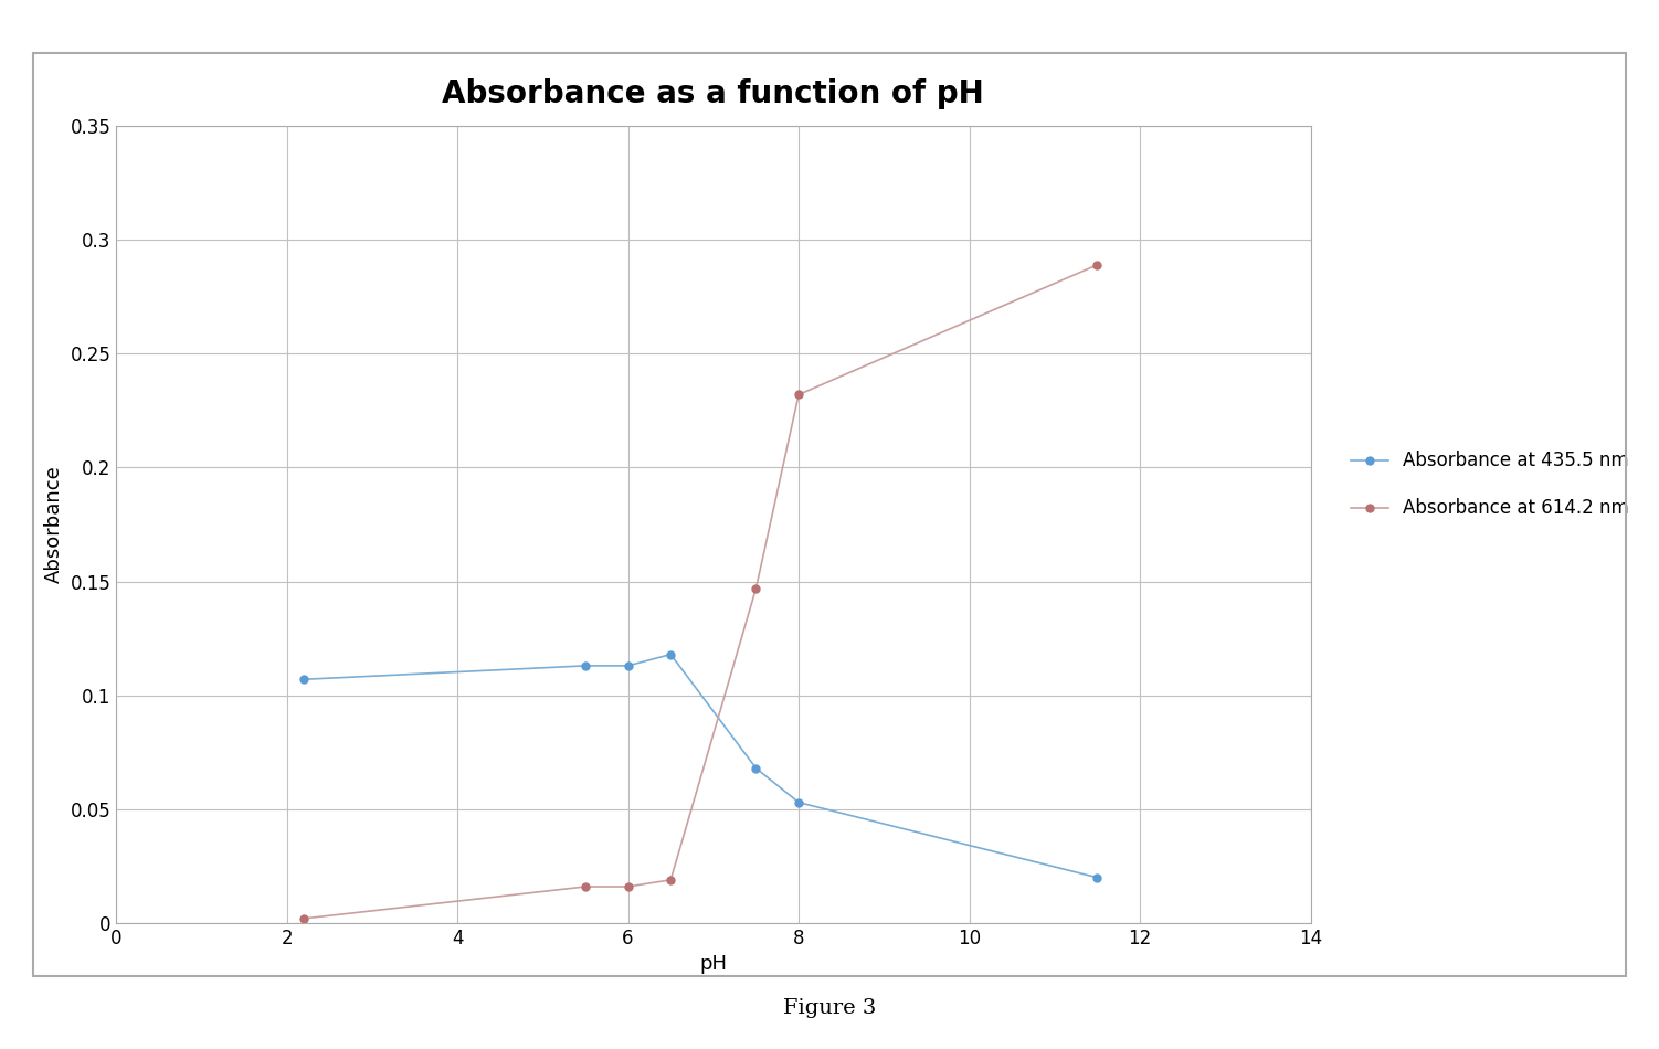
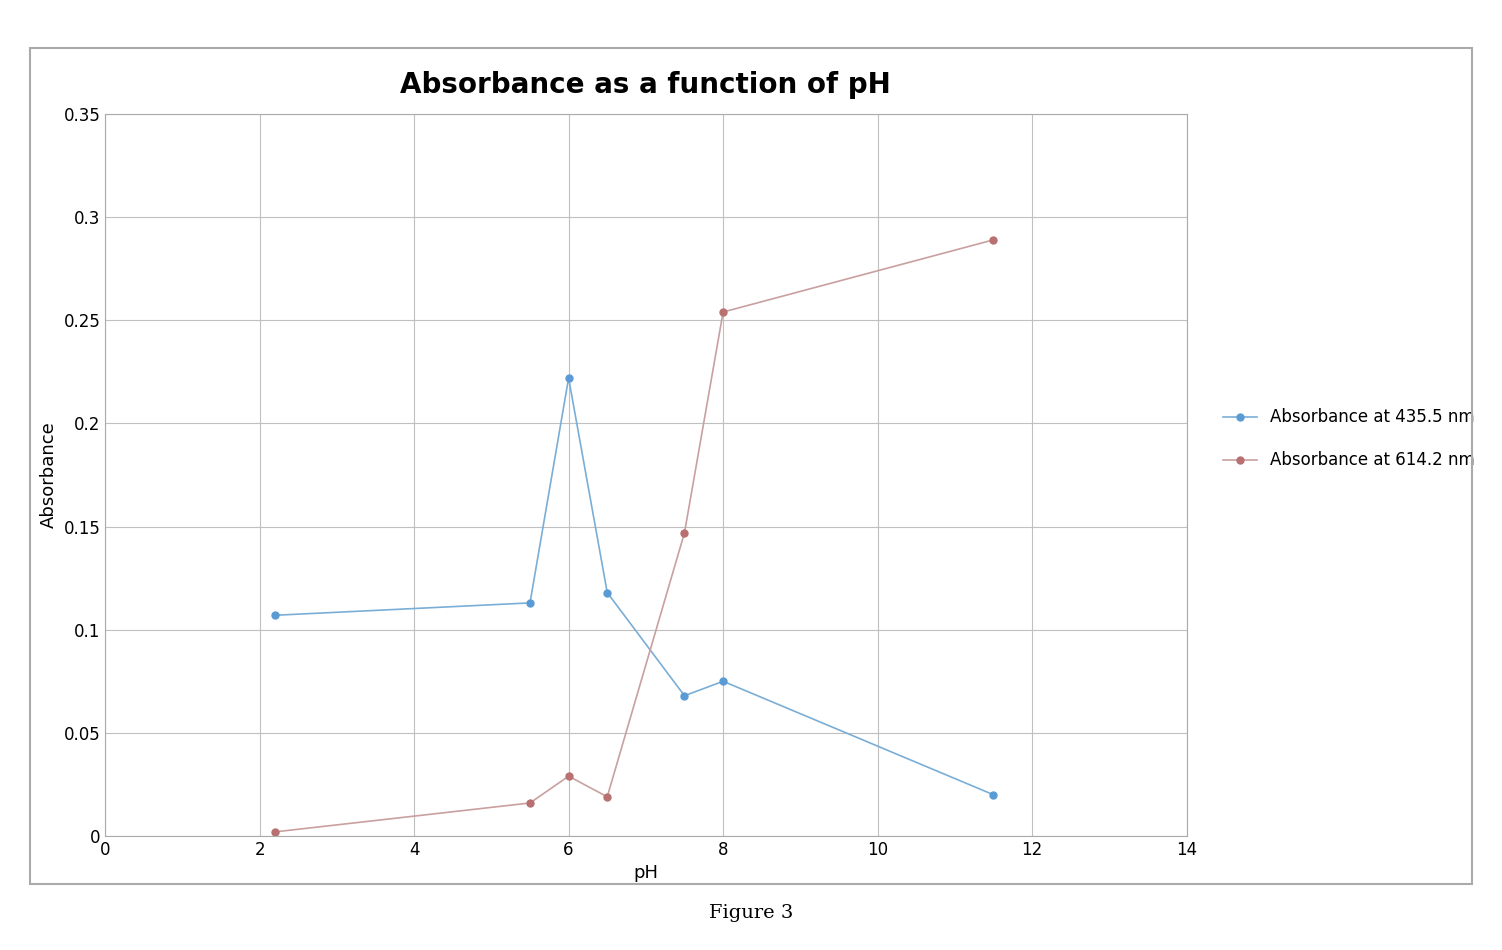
Absorbance at 435.5 nm/6: 0.113 -> 0.222
Absorbance at 614.2 nm/6: 0.016 -> 0.029
Absorbance at 435.5 nm/8: 0.053 -> 0.075
Absorbance at 614.2 nm/8: 0.232 -> 0.254
